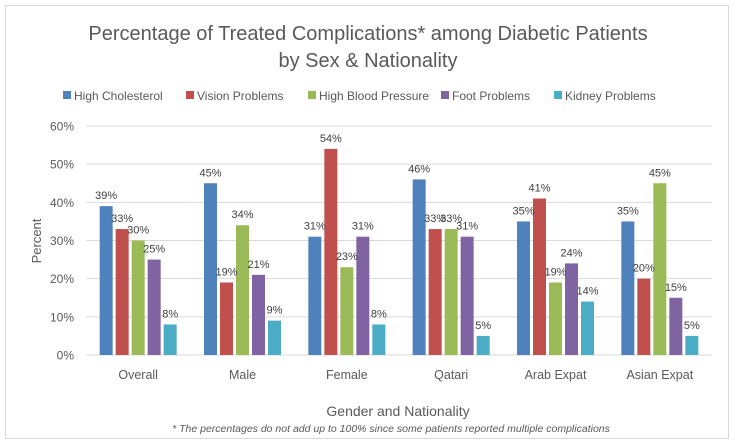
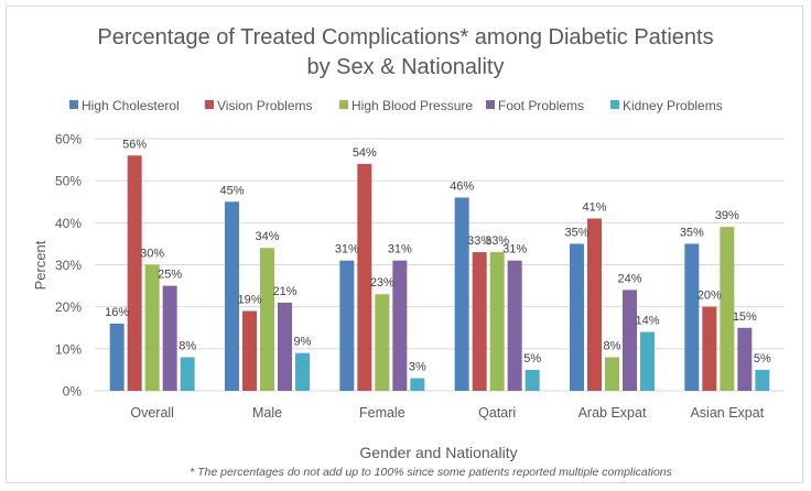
High Cholesterol/Overall: 39% -> 16%
Vision Problems/Overall: 33% -> 56%
Kidney Problems/Female: 8% -> 3%
High Blood Pressure/Arab Expat: 19% -> 8%
High Blood Pressure/Asian Expat: 45% -> 39%
